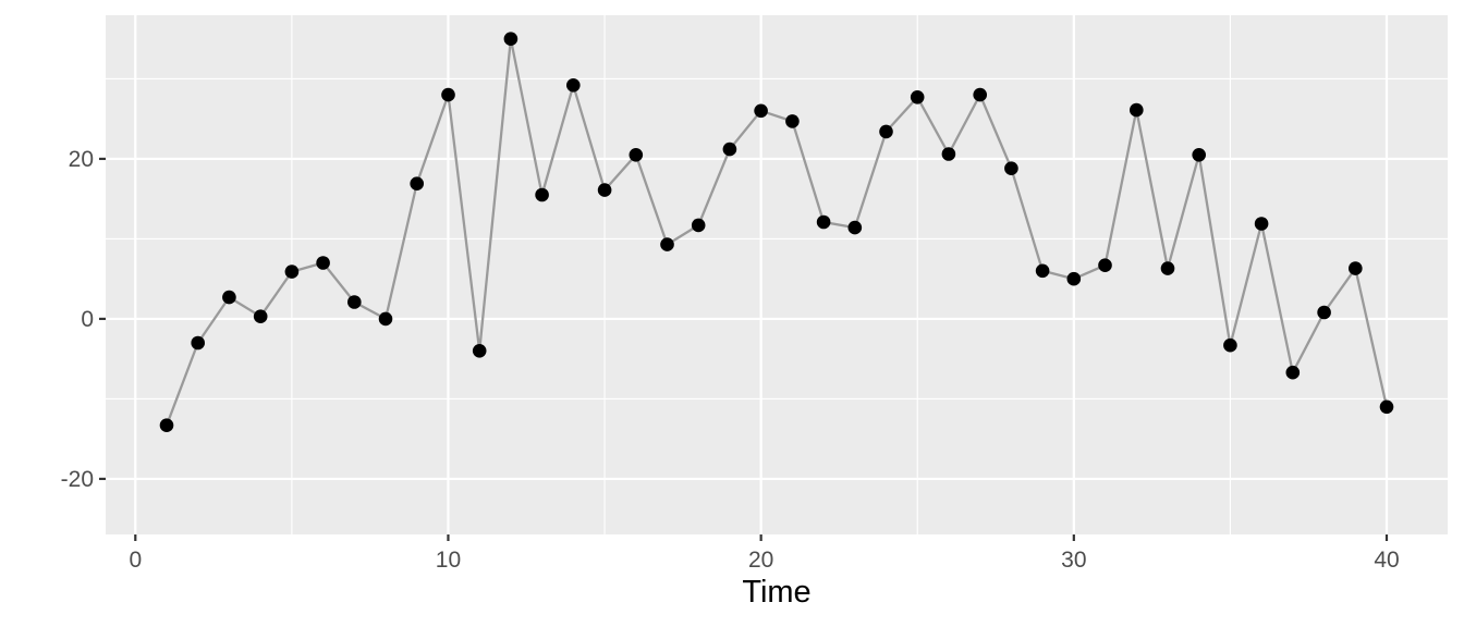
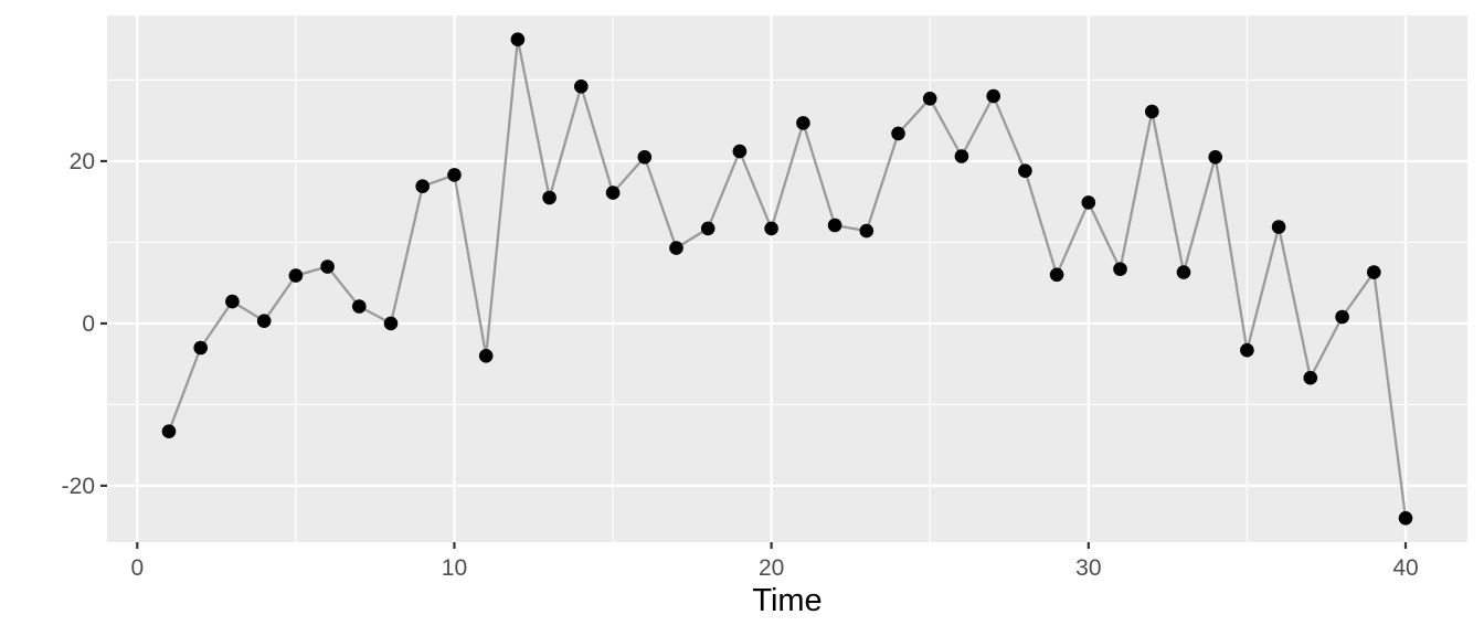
10: 28 -> 18
20: 26 -> 12
30: 5 -> 15
40: -11 -> -24
